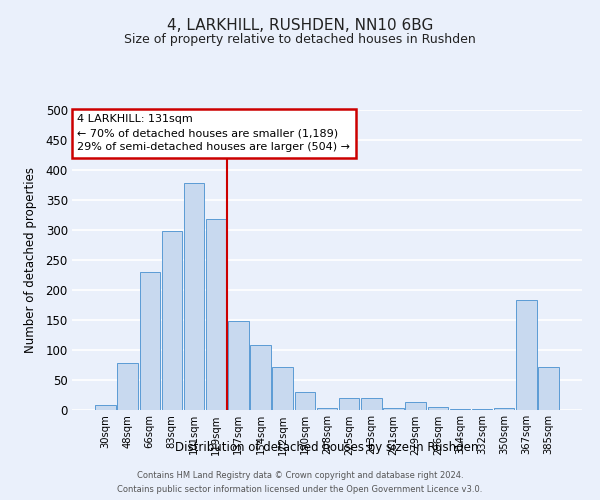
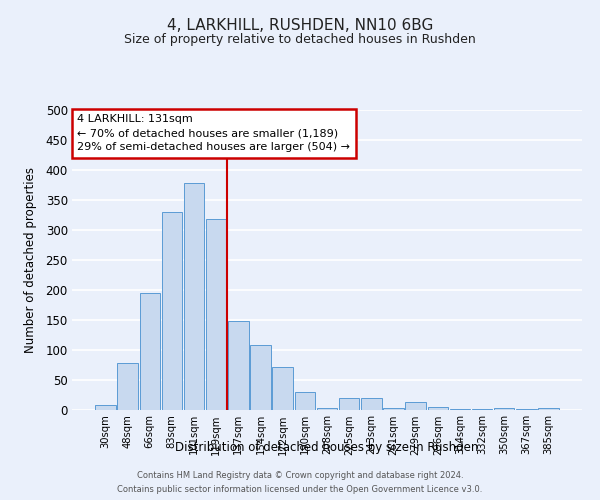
66sqm: 230 -> 195
83sqm: 298 -> 330
367sqm: 184 -> 1
385sqm: 72 -> 3
